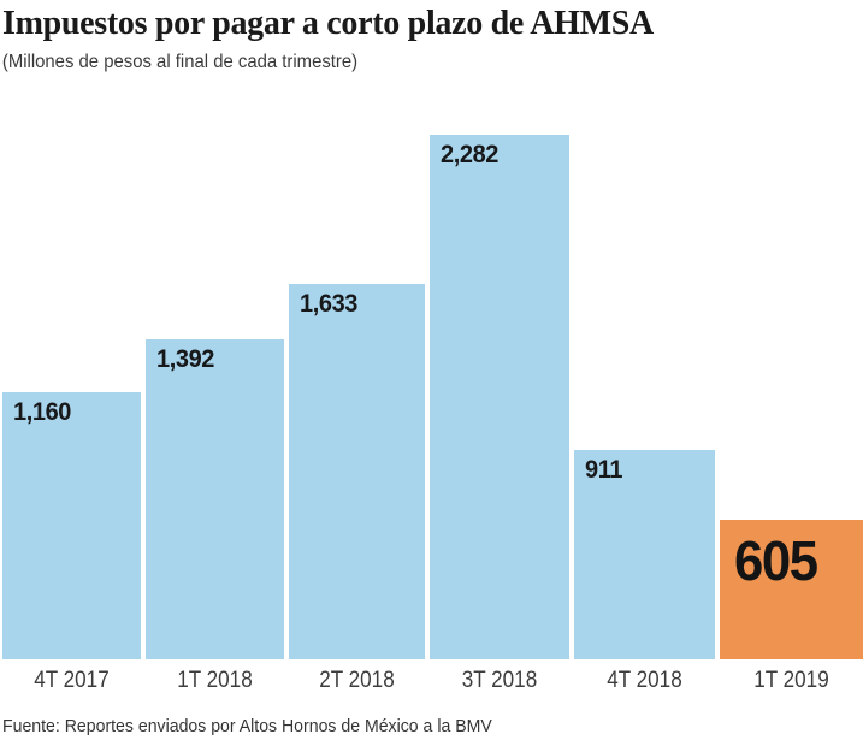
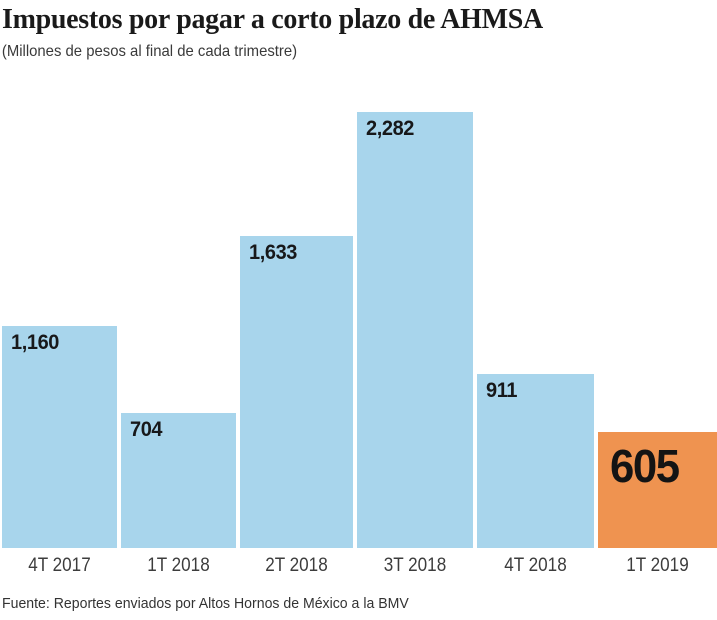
1T 2018: 1,392 -> 704
